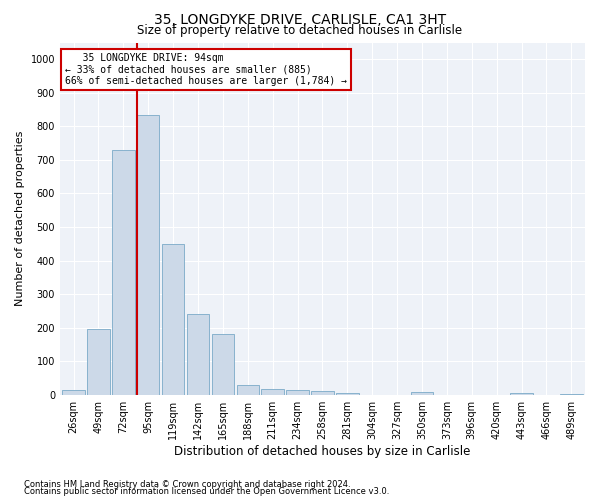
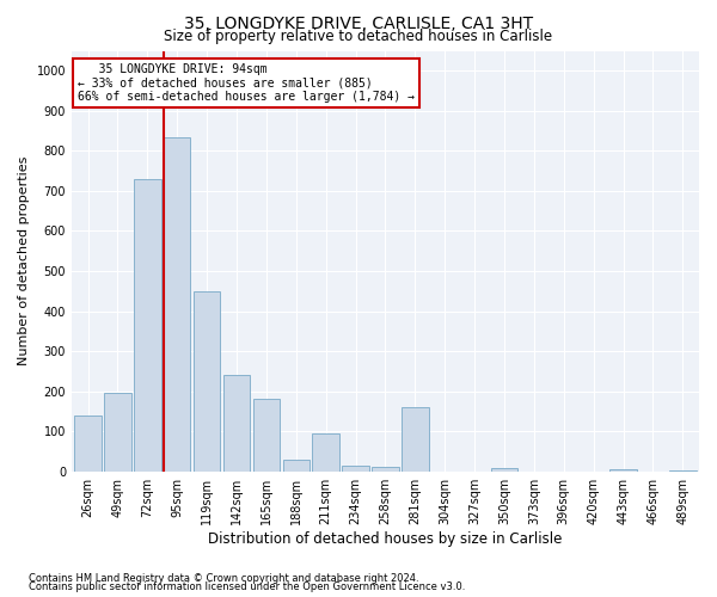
26sqm: 13 -> 140
211sqm: 17 -> 95
281sqm: 4 -> 160
